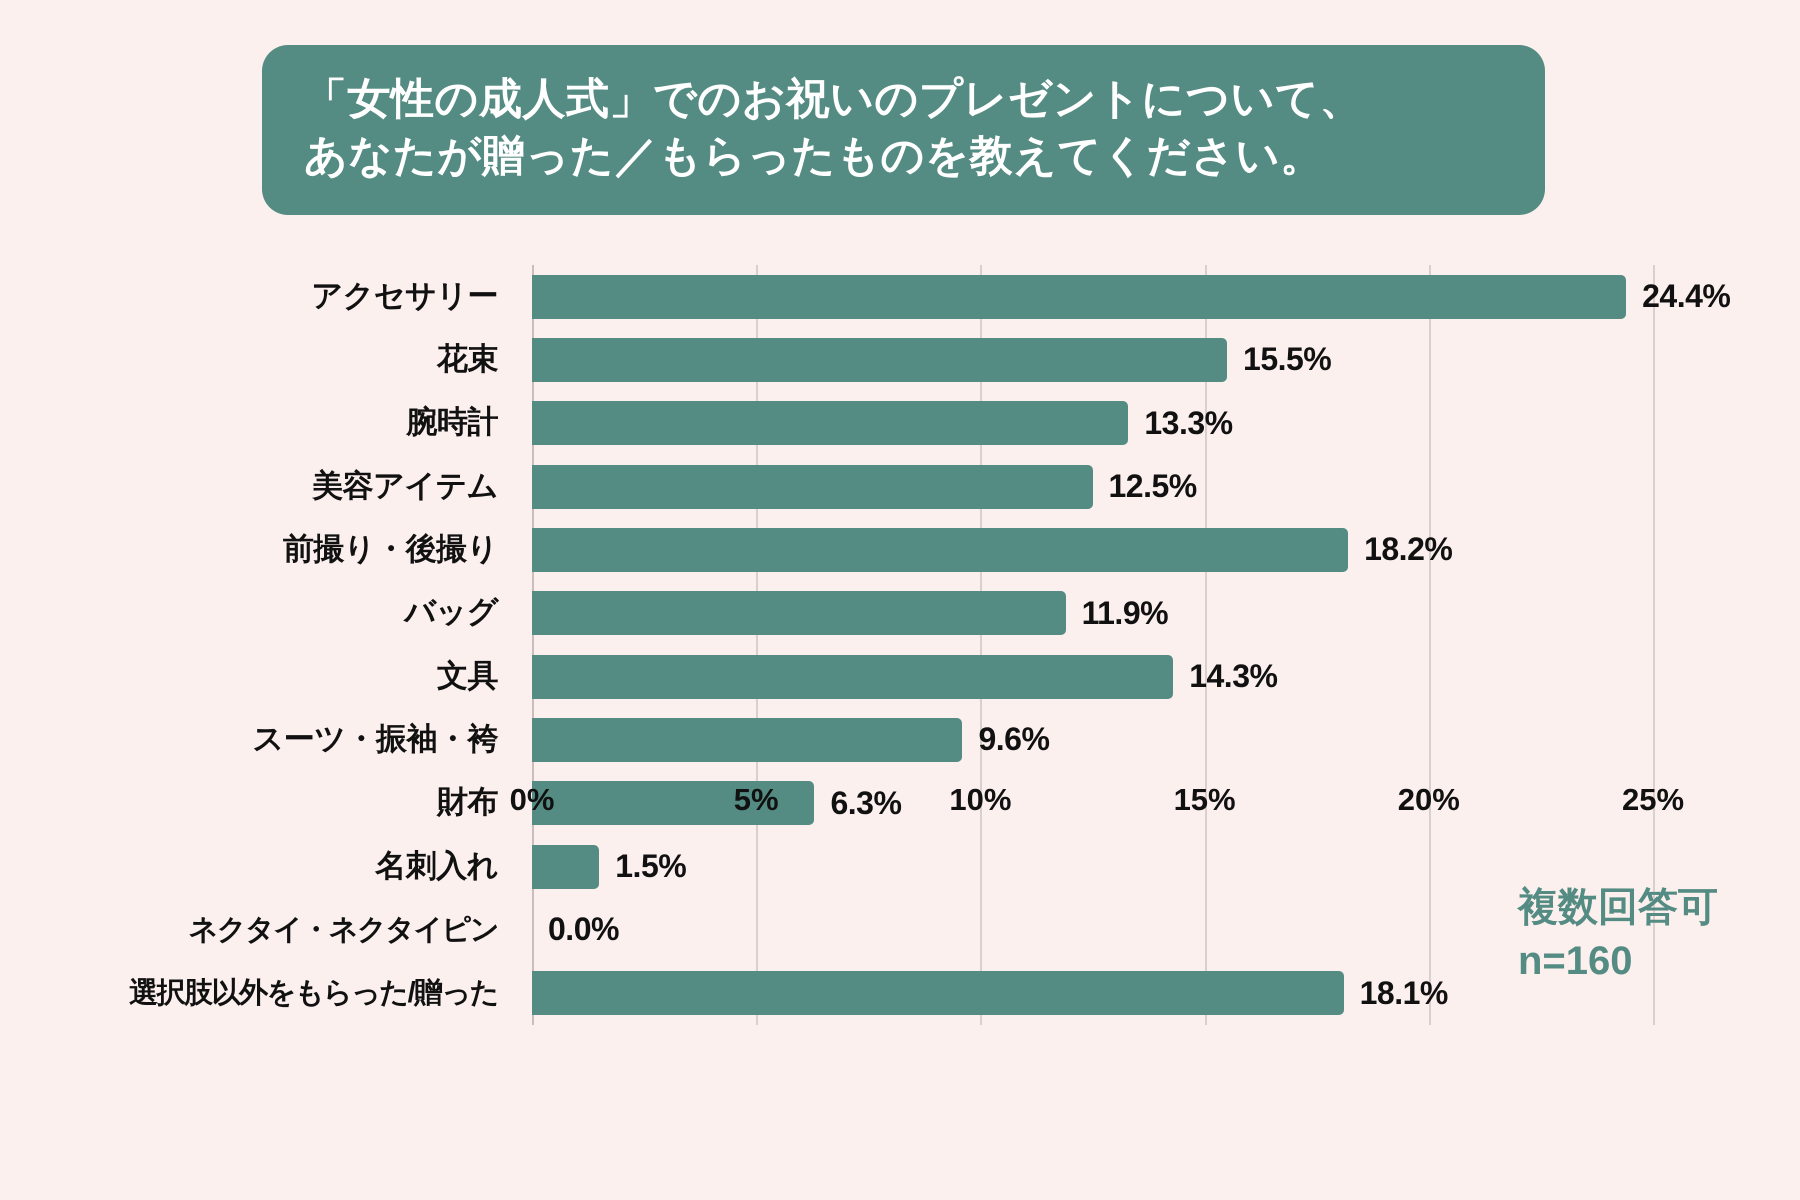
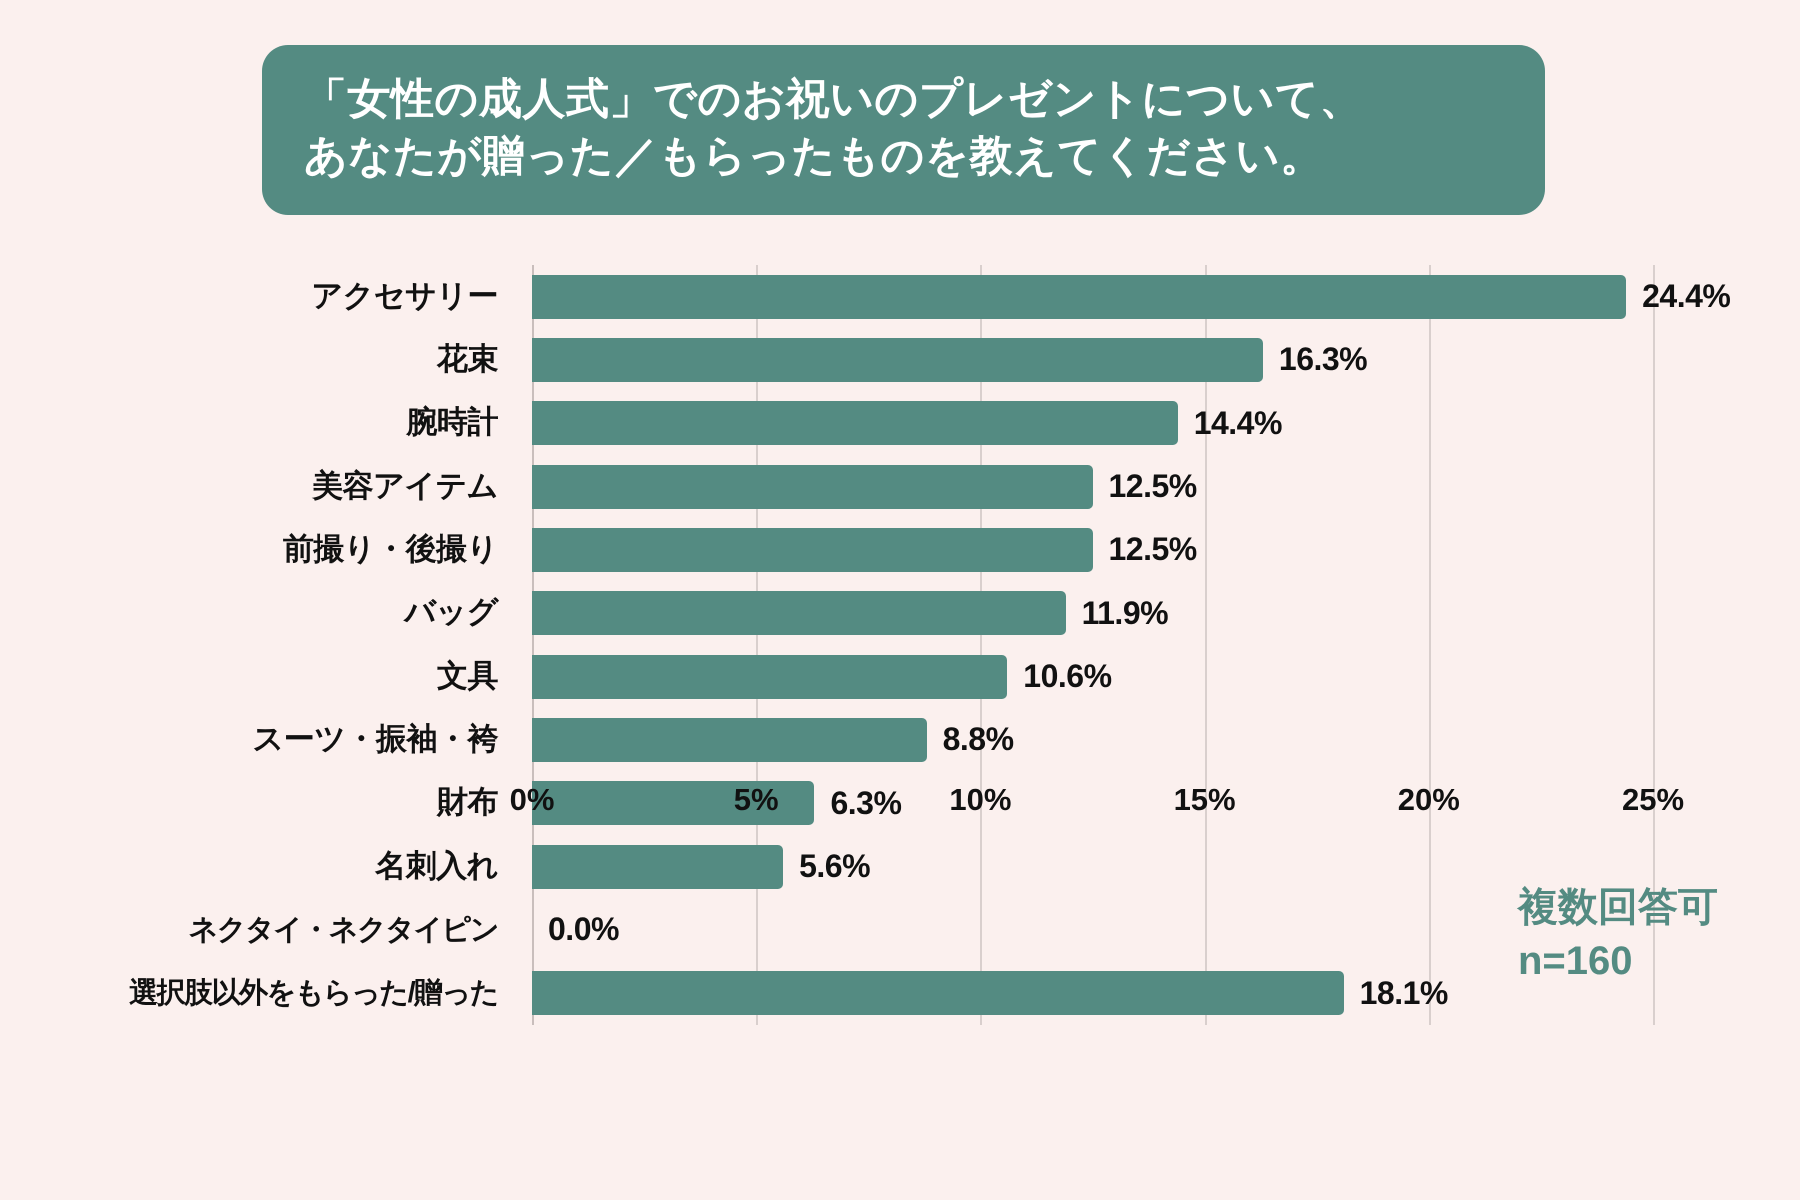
花束: 15.5% -> 16.3%
腕時計: 13.3% -> 14.4%
前撮り・後撮り: 18.2% -> 12.5%
文具: 14.3% -> 10.6%
スーツ・振袖・袴: 9.6% -> 8.8%
名刺入れ: 1.5% -> 5.6%
